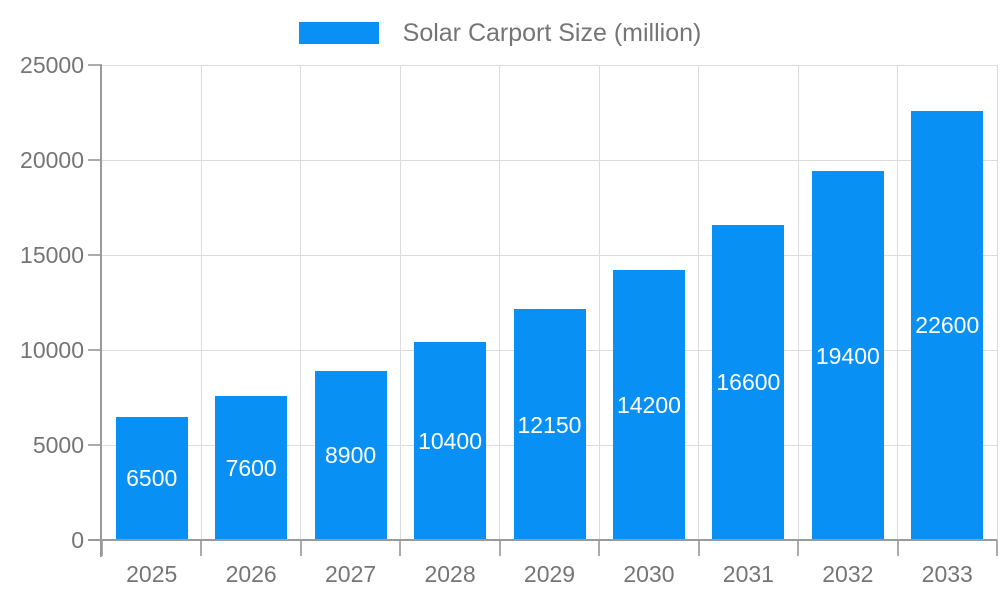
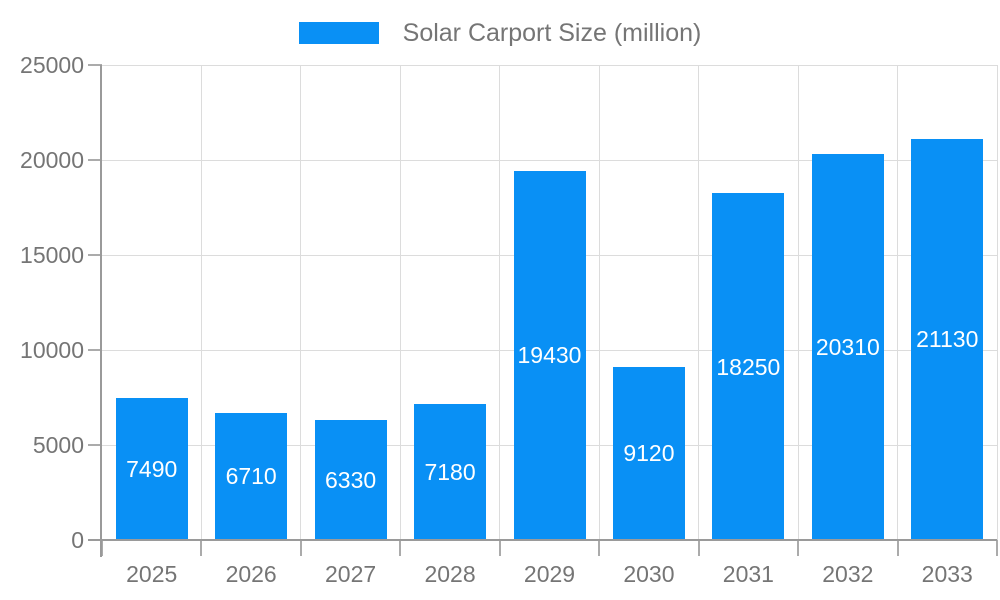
2025: 6500 -> 7490
2026: 7600 -> 6710
2027: 8900 -> 6330
2028: 10400 -> 7180
2029: 12150 -> 19430
2030: 14200 -> 9120
2031: 16600 -> 18250
2032: 19400 -> 20310
2033: 22600 -> 21130
